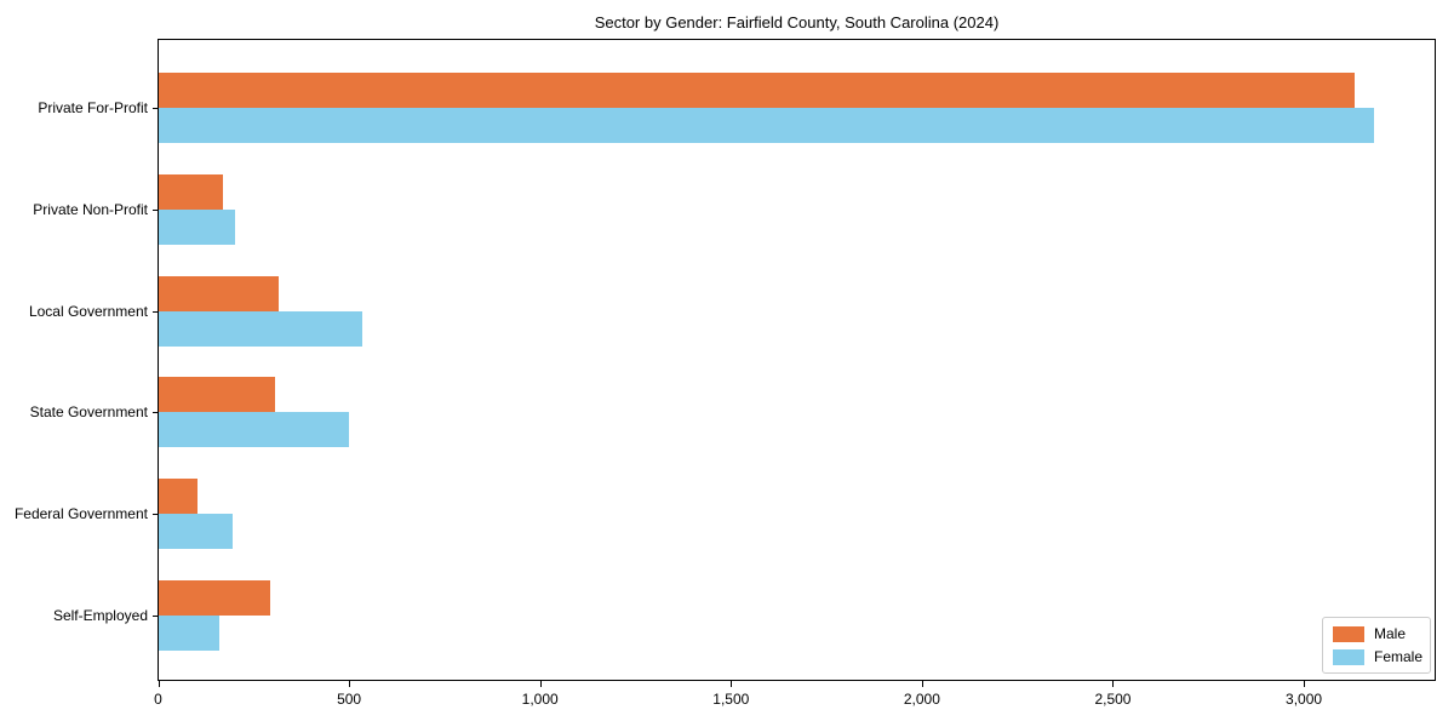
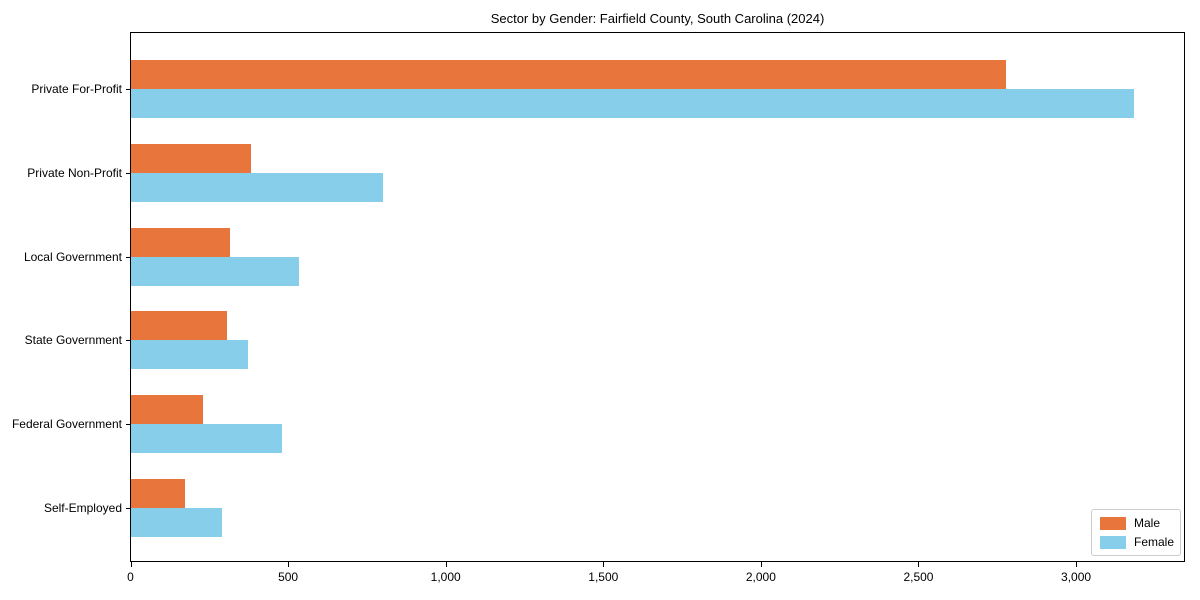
Male/Private For-Profit: 3130 -> 2780
Male/Private Non-Profit: 170 -> 380
Female/Private Non-Profit: 200 -> 800
Female/State Government: 500 -> 370
Male/Federal Government: 100 -> 230
Female/Federal Government: 190 -> 480
Male/Self-Employed: 290 -> 170
Female/Self-Employed: 160 -> 290
